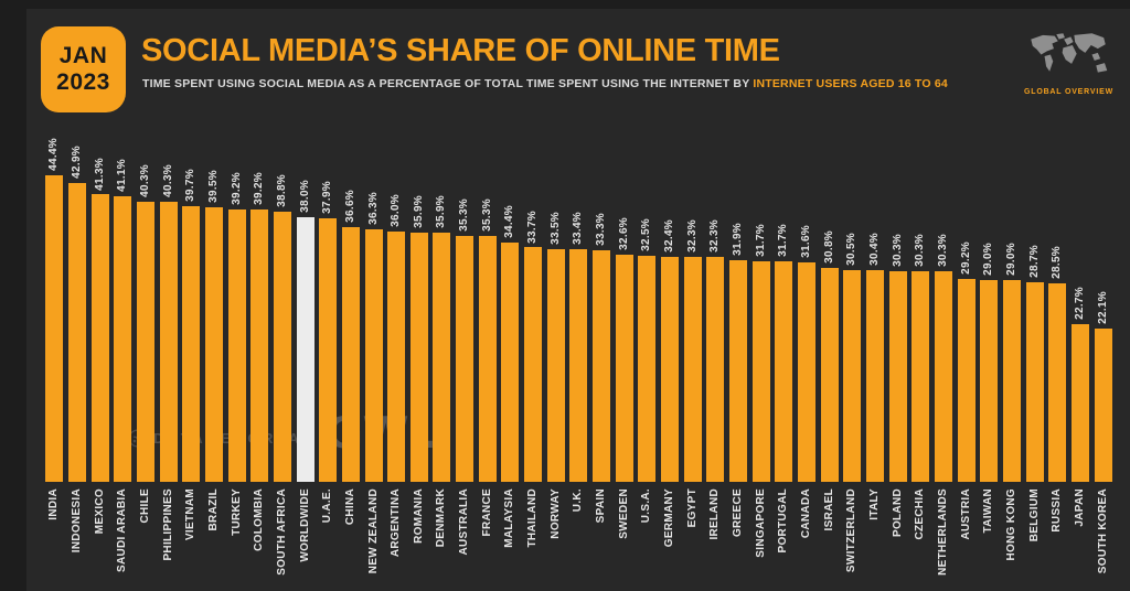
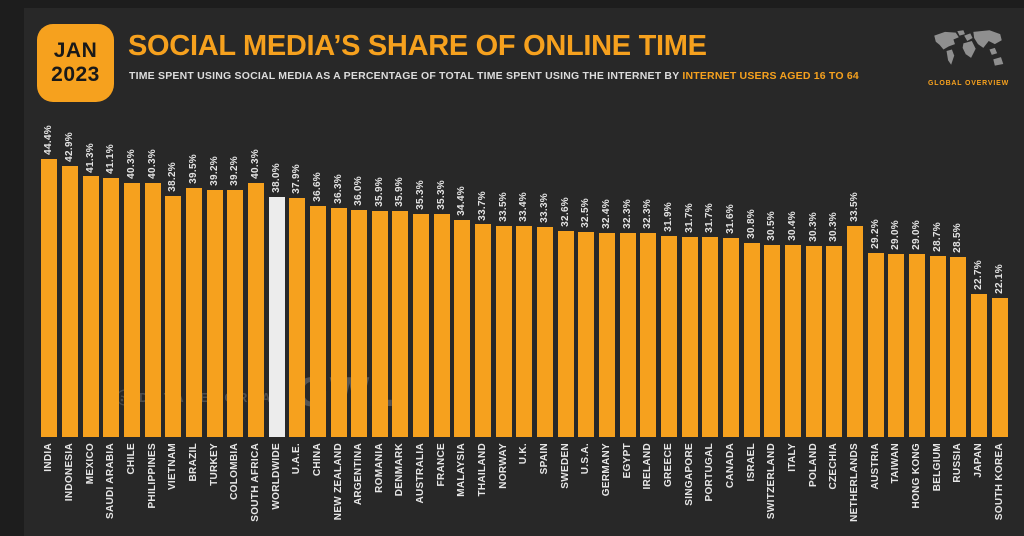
VIETNAM: 39.7% -> 38.2%
SOUTH AFRICA: 38.8% -> 40.3%
NETHERLANDS: 30.3% -> 33.5%
